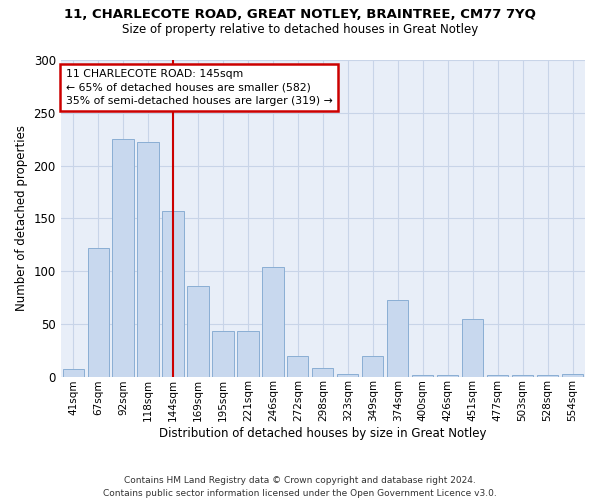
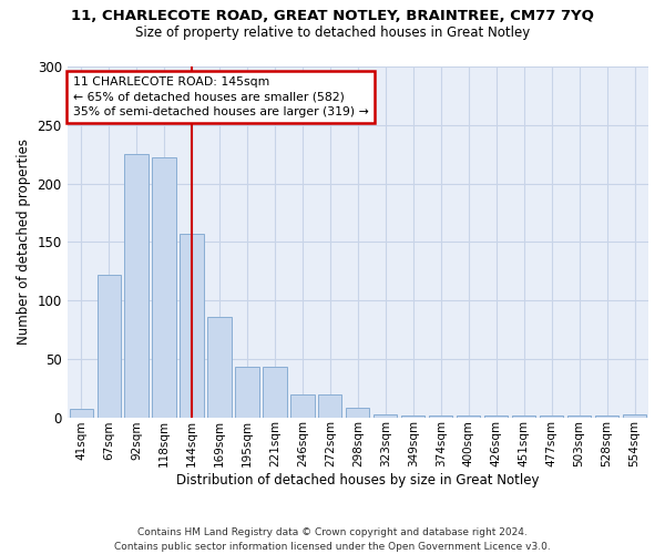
246sqm: 104 -> 19
349sqm: 19 -> 1
374sqm: 73 -> 1
451sqm: 55 -> 1
